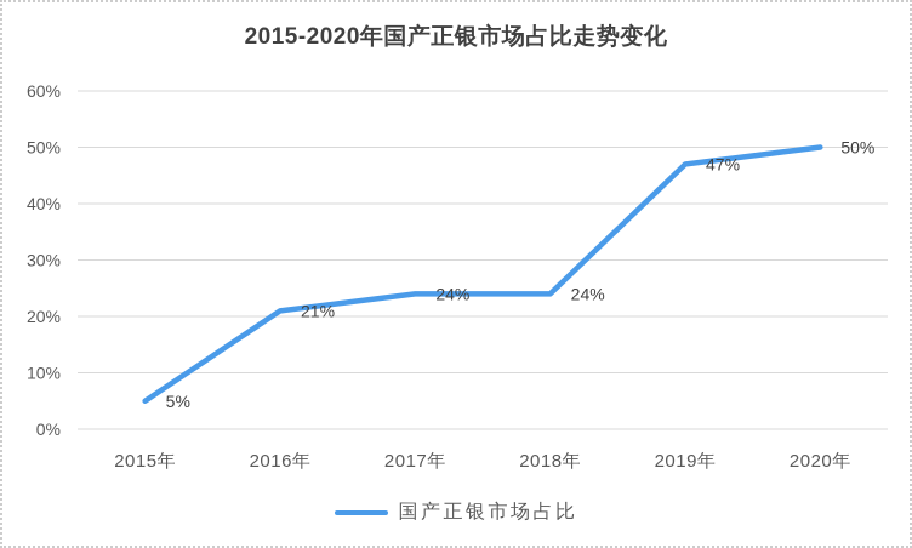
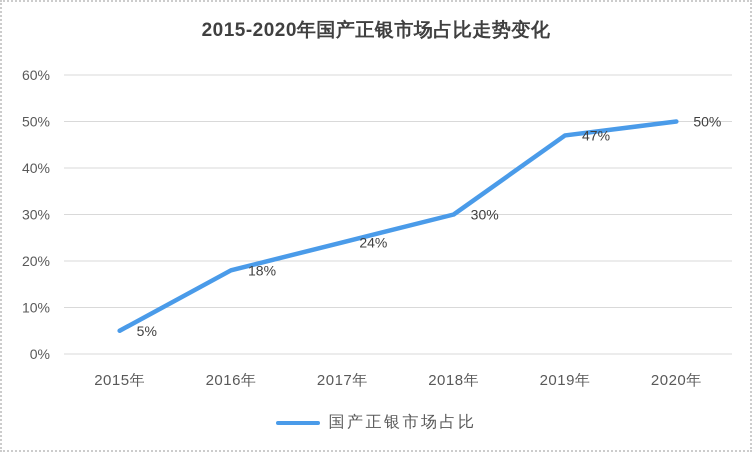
2016年: 21% -> 18%
2018年: 24% -> 30%
